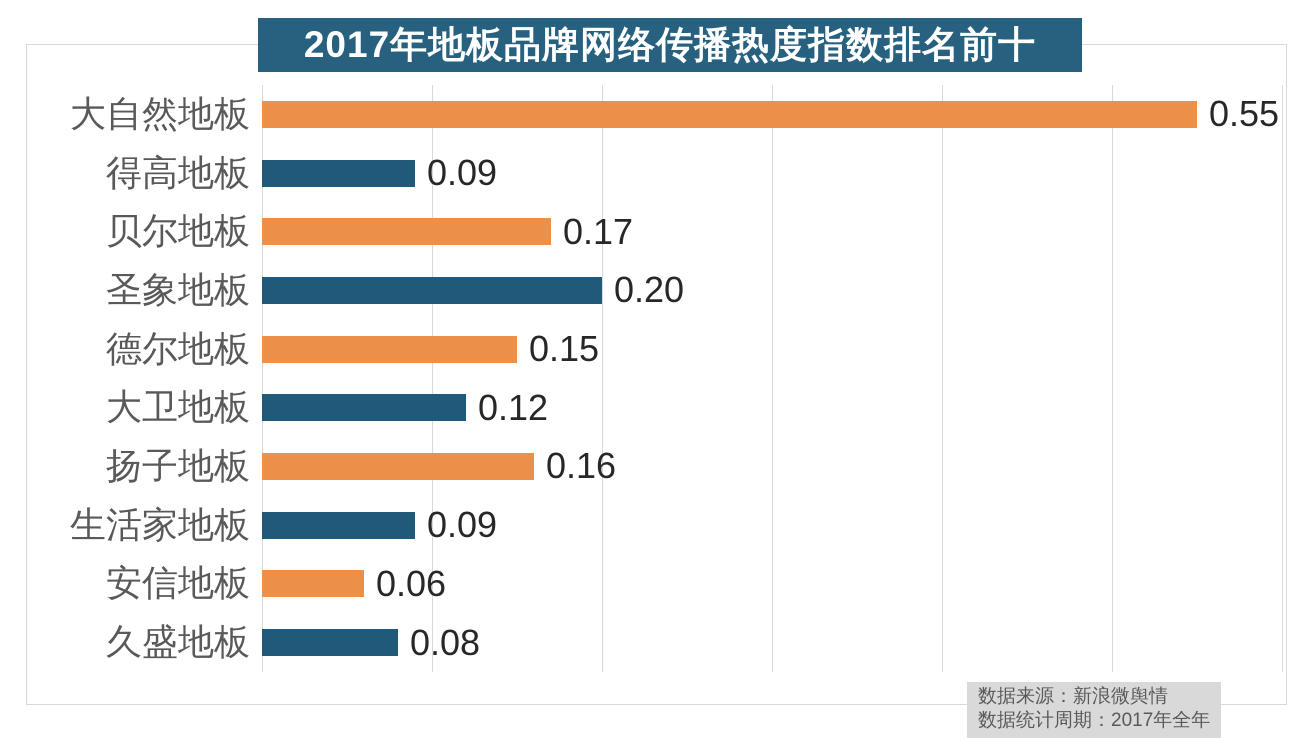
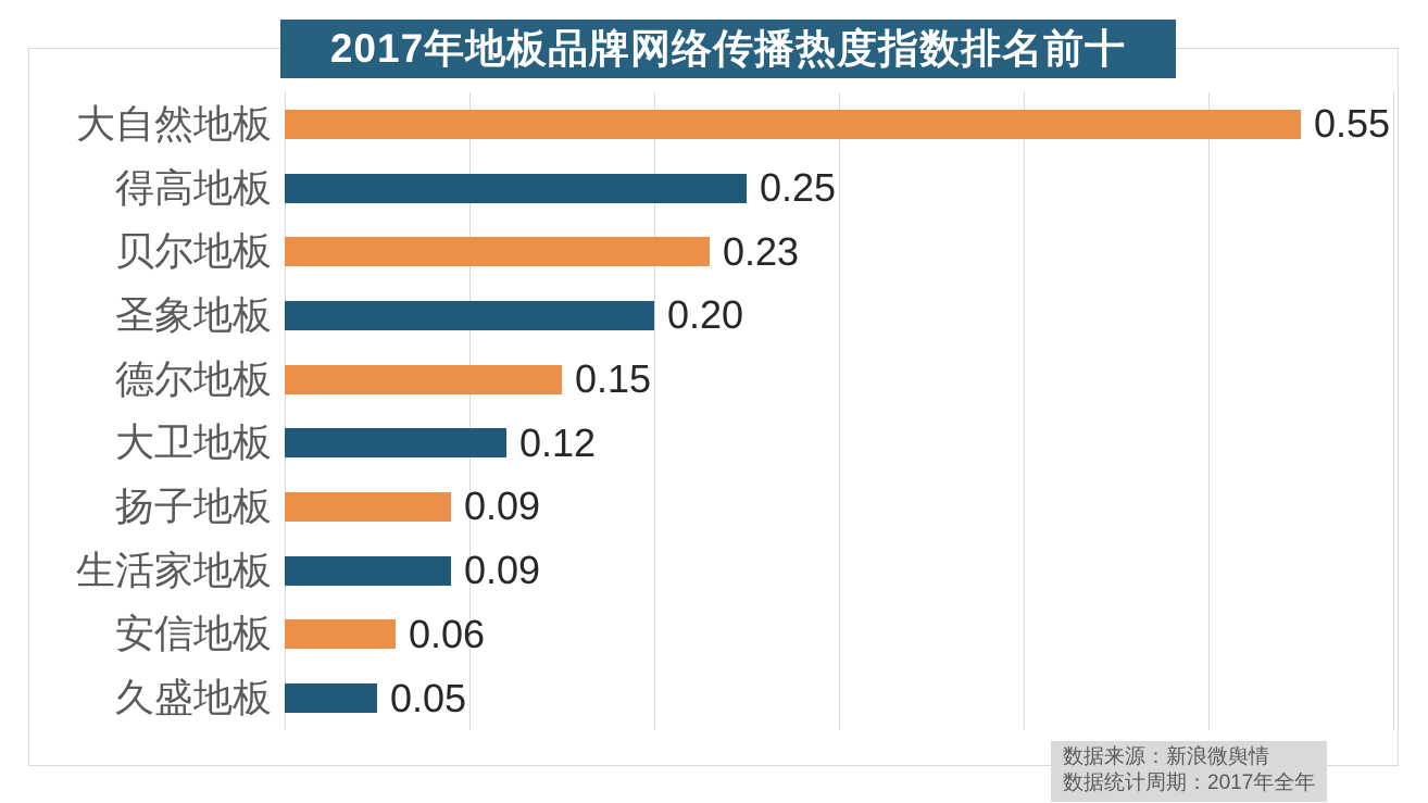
得高地板: 0.09 -> 0.25
贝尔地板: 0.17 -> 0.23
扬子地板: 0.16 -> 0.09
久盛地板: 0.08 -> 0.05
